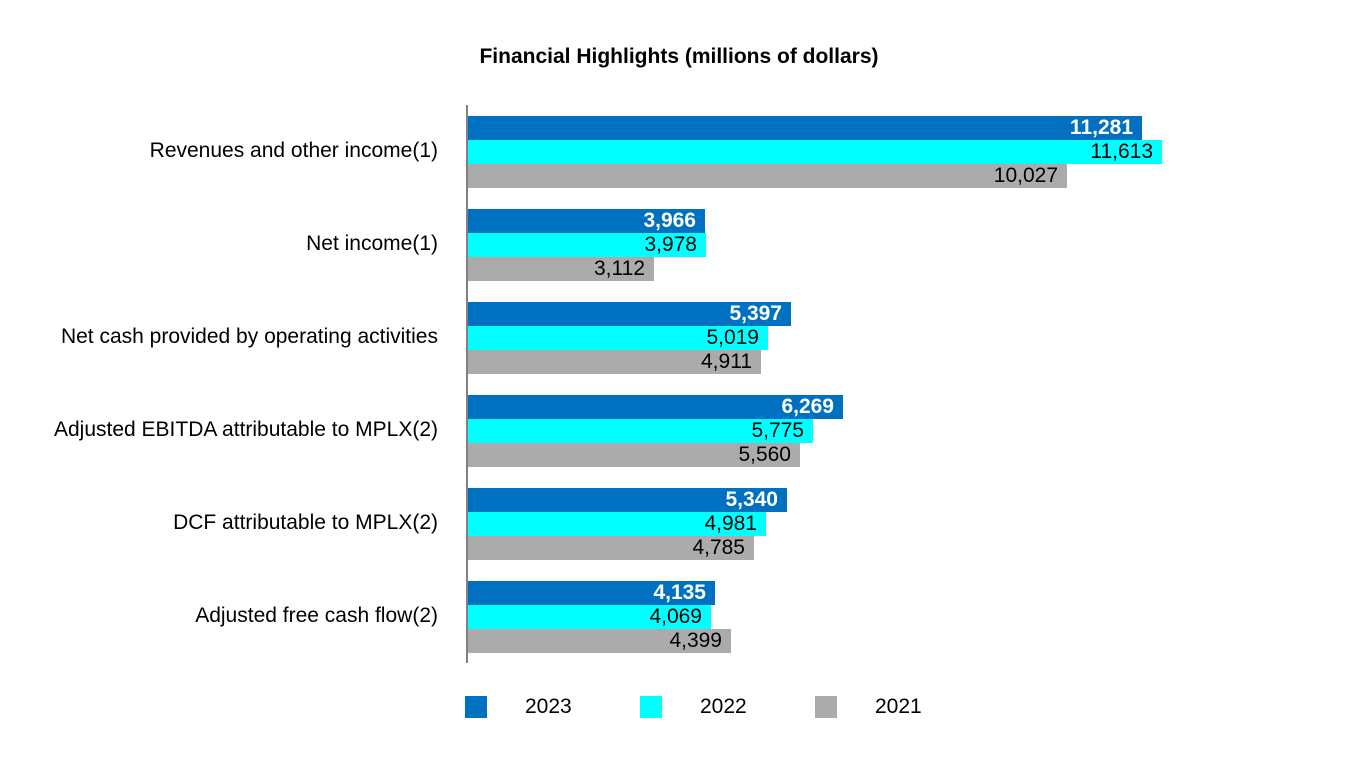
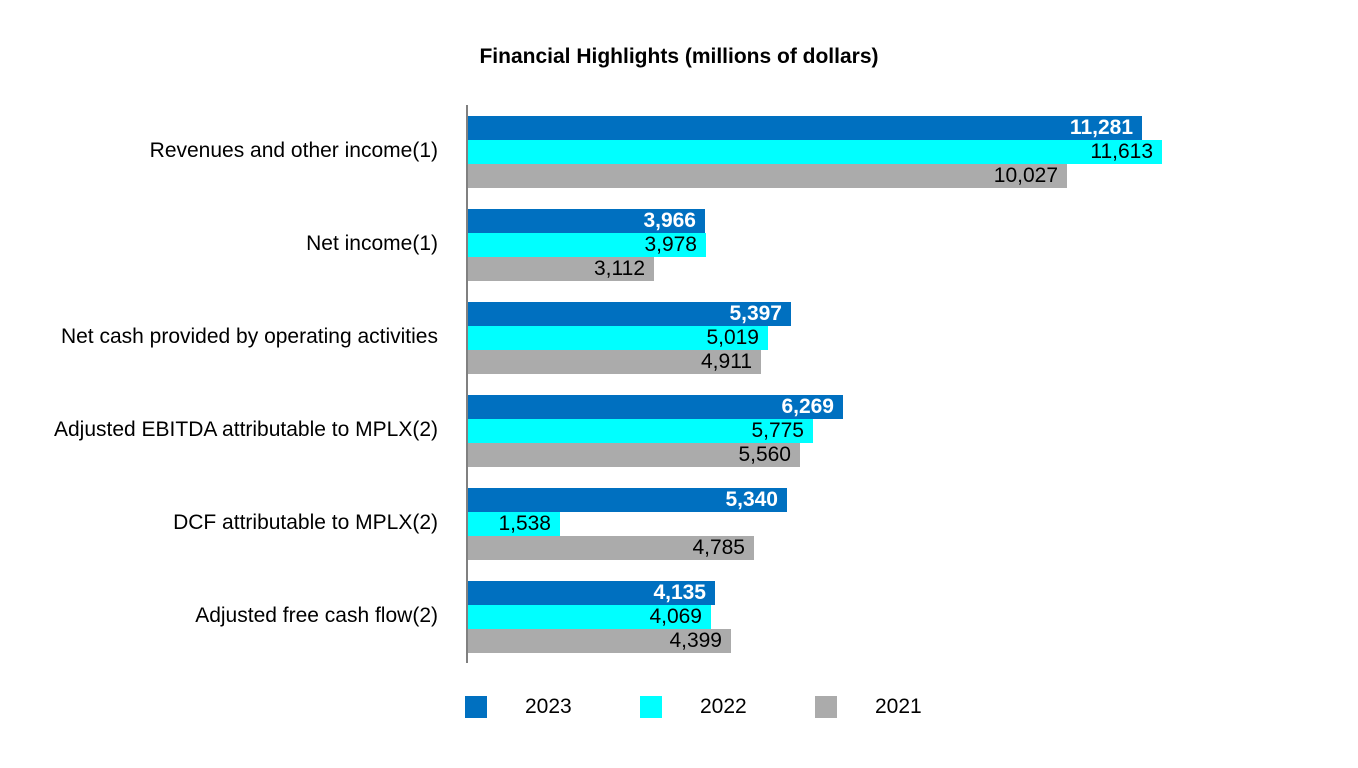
2022/DCF attributable to MPLX(2): 4,981 -> 1,538
